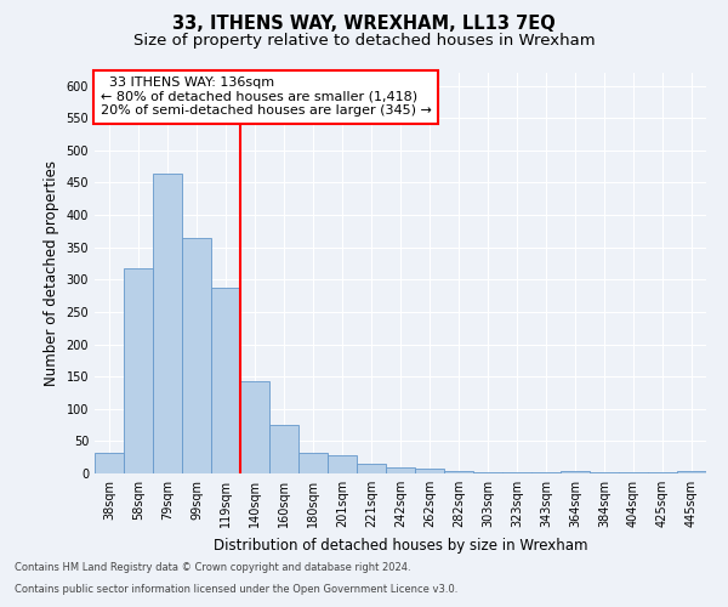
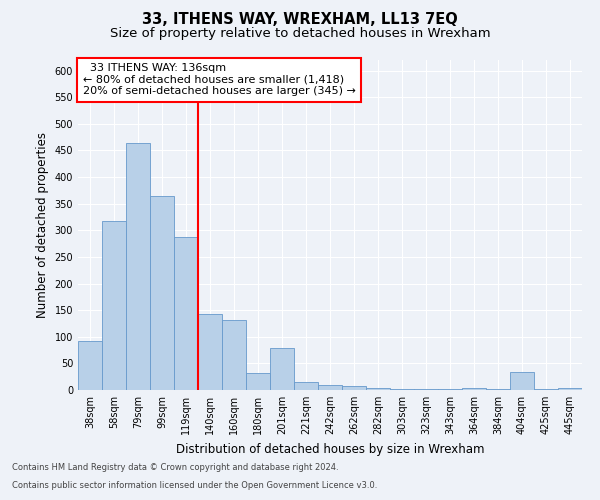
38sqm: 32 -> 92
160sqm: 75 -> 132
201sqm: 29 -> 78
404sqm: 1 -> 34
